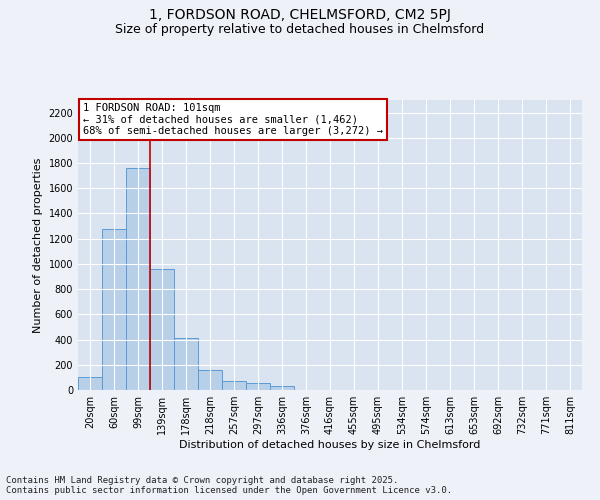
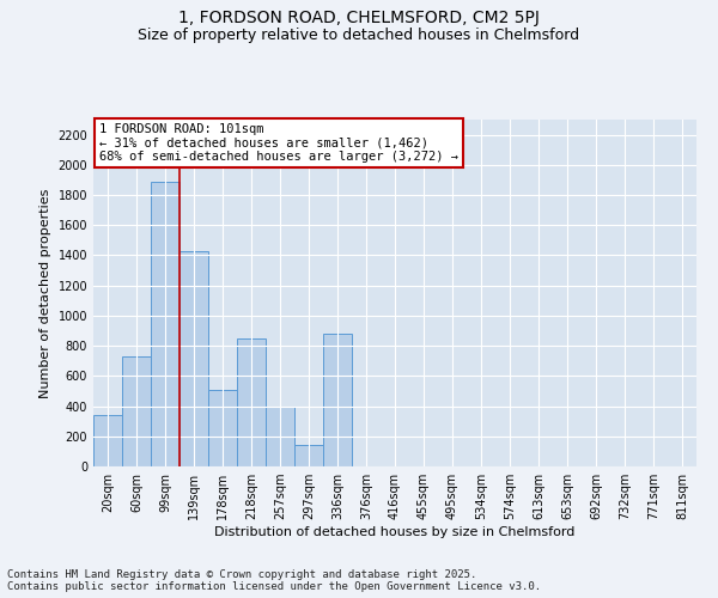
20sqm: 100 -> 340
60sqm: 1280 -> 730
99sqm: 1760 -> 1890
139sqm: 960 -> 1430
178sqm: 420 -> 510
218sqm: 160 -> 850
257sqm: 80 -> 400
297sqm: 60 -> 140
336sqm: 40 -> 880
